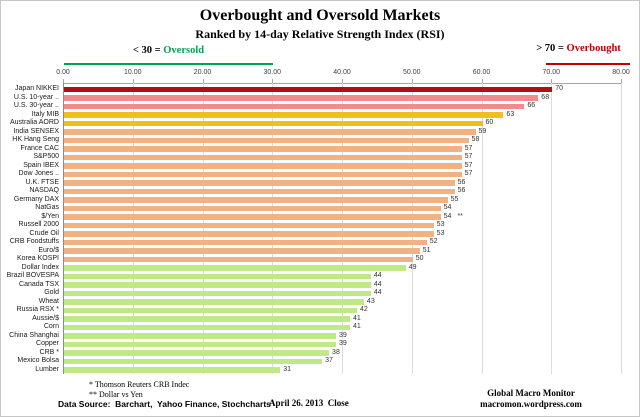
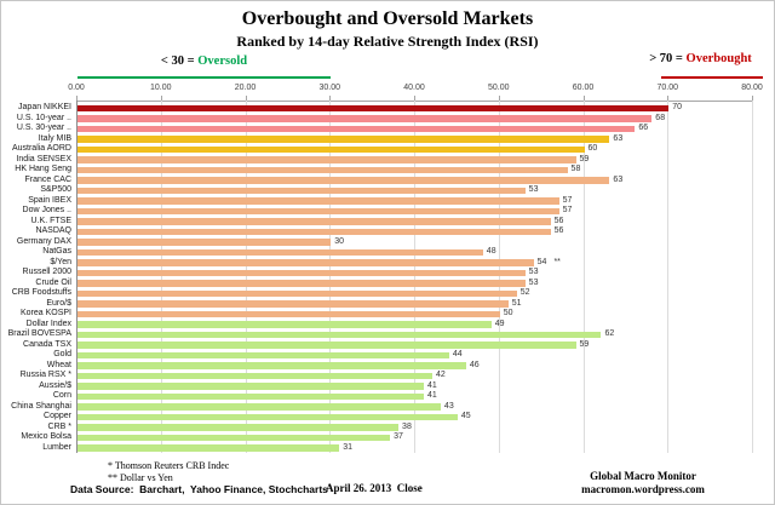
France CAC: 57 -> 63
S&P500: 57 -> 53
Germany DAX: 55 -> 30
NatGas: 54 -> 48
Brazil BOVESPA: 44 -> 62
Canada TSX: 44 -> 59
Wheat: 43 -> 46
China Shanghai: 39 -> 43
Copper: 39 -> 45
